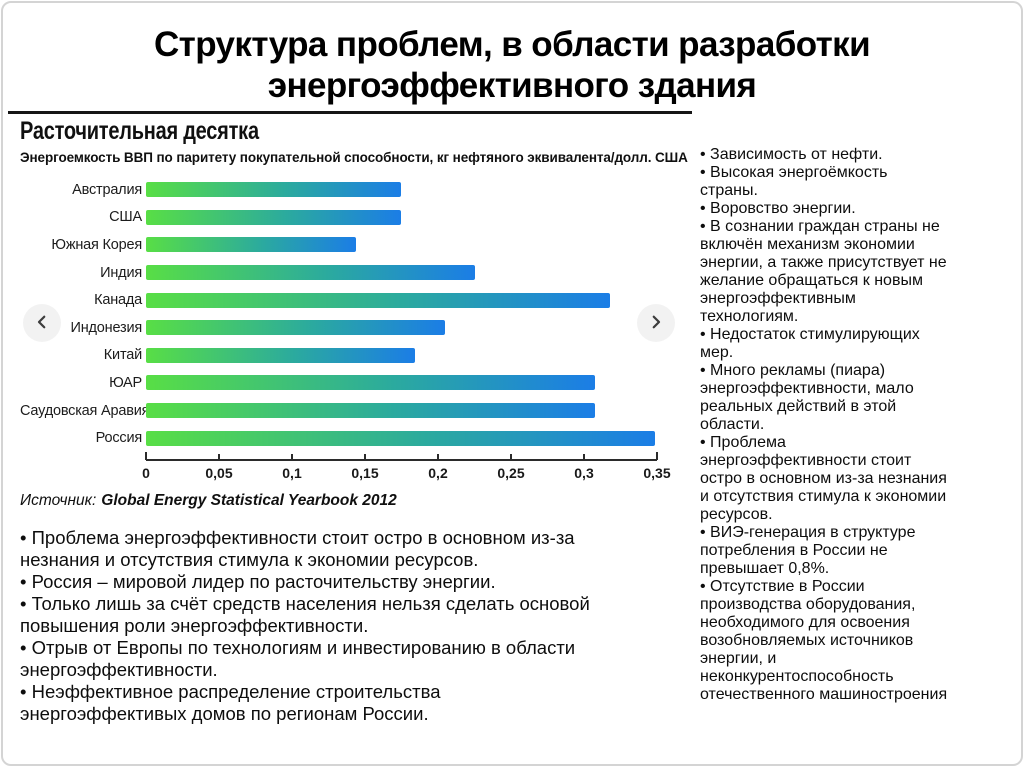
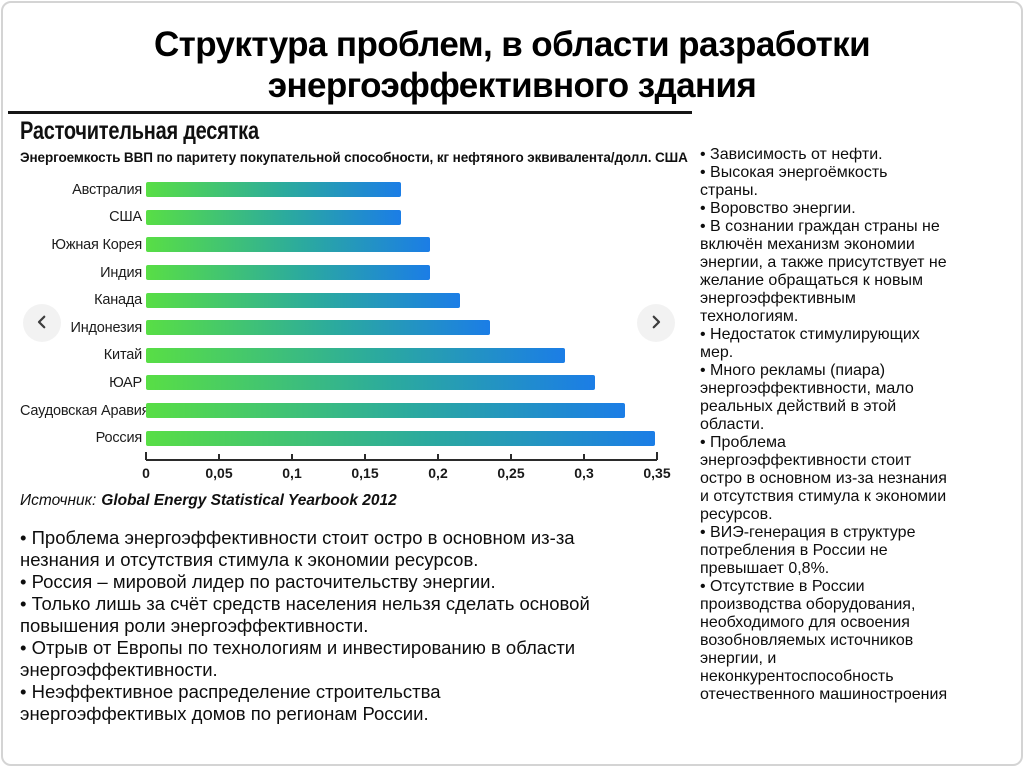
Южная Корея: 0,14 -> 0,19
Индия: 0,22 -> 0,19
Канада: 0,31 -> 0,21
Индонезия: 0,20 -> 0,23
Китай: 0,18 -> 0,28
Саудовская Аравия: 0,30 -> 0,32
